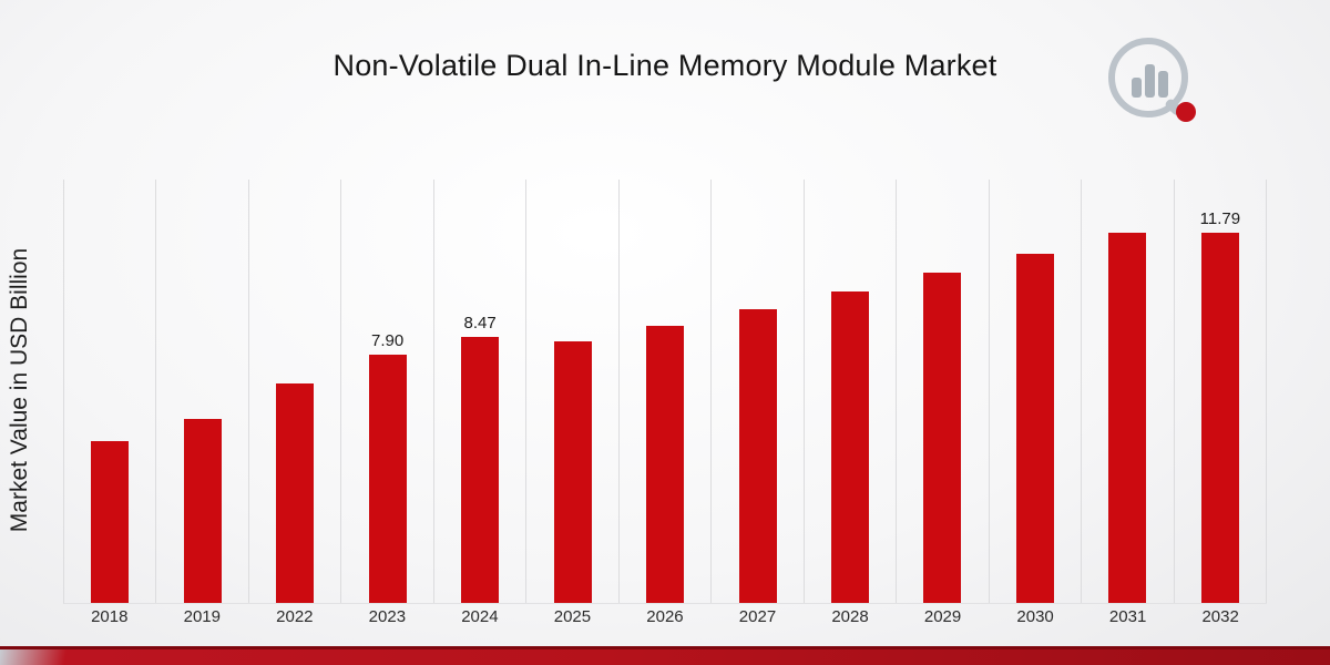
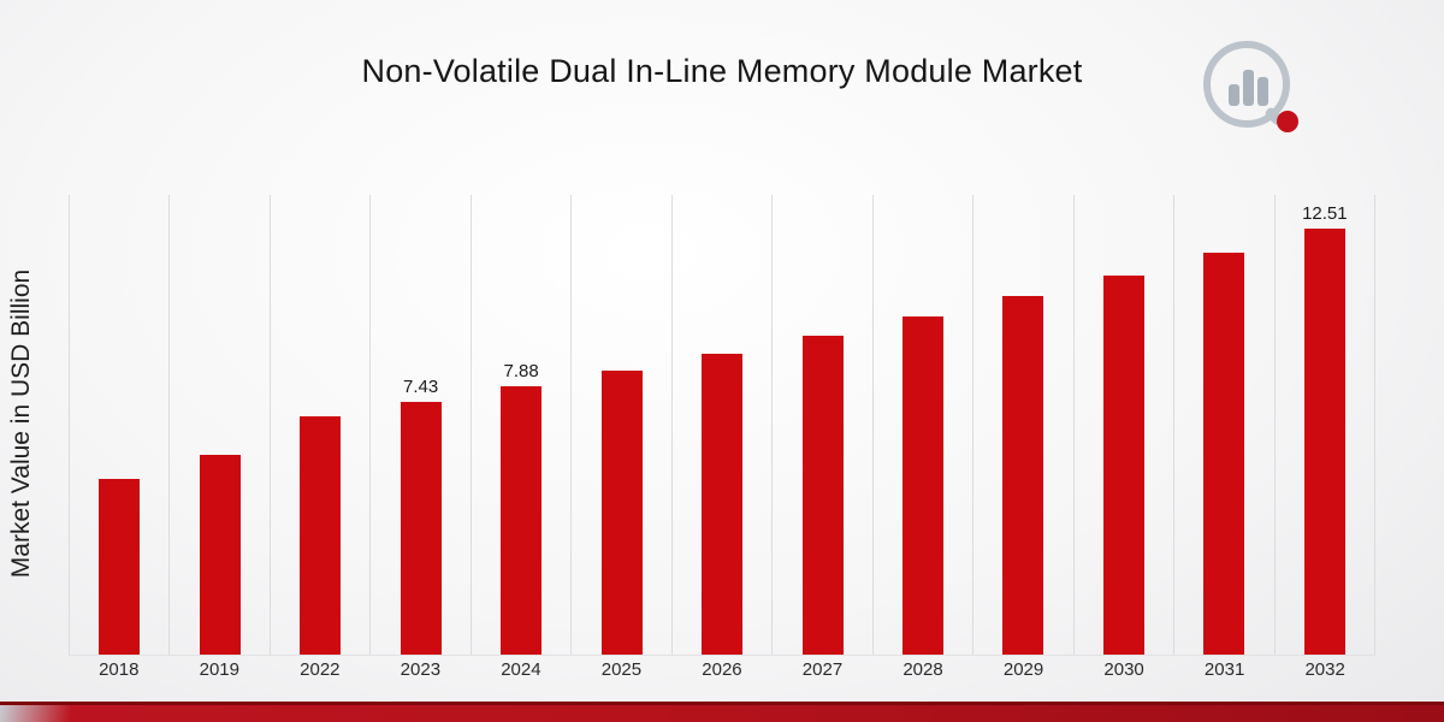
2023: 7.90 -> 7.43
2024: 8.47 -> 7.88
2032: 11.79 -> 12.51
